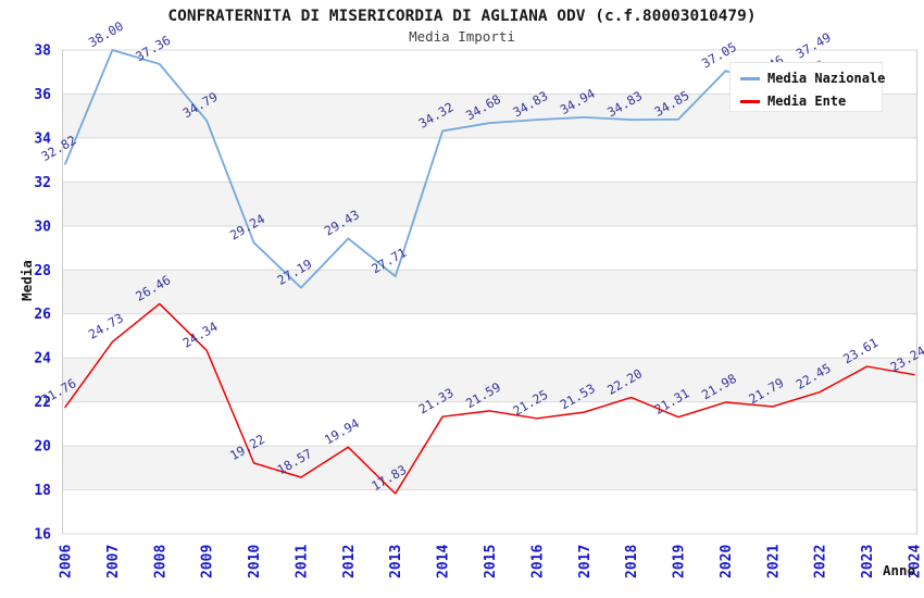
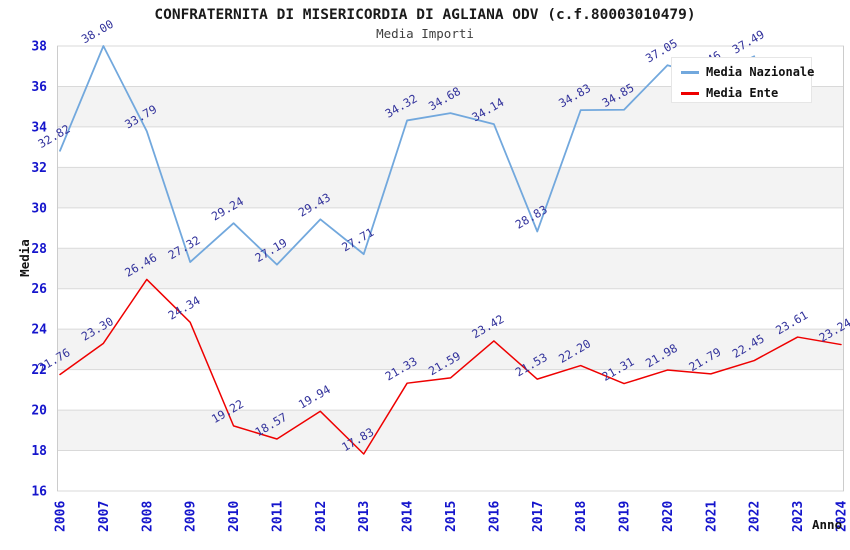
Media Ente/2007: 24.73 -> 23.30
Media Nazionale/2008: 37.36 -> 33.79
Media Nazionale/2009: 34.79 -> 27.32
Media Nazionale/2016: 34.83 -> 34.14
Media Ente/2016: 21.25 -> 23.42
Media Nazionale/2017: 34.94 -> 28.83
